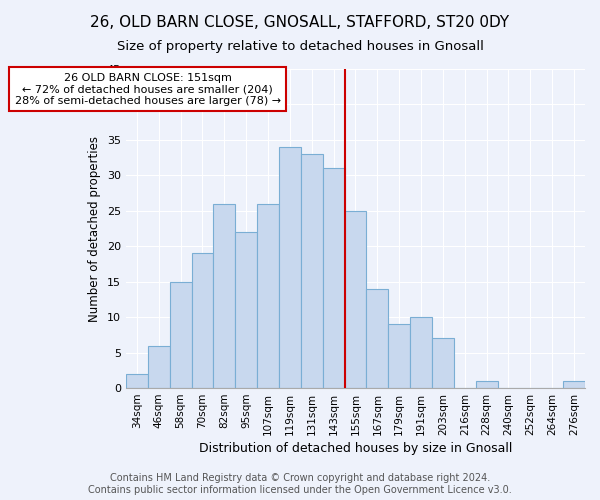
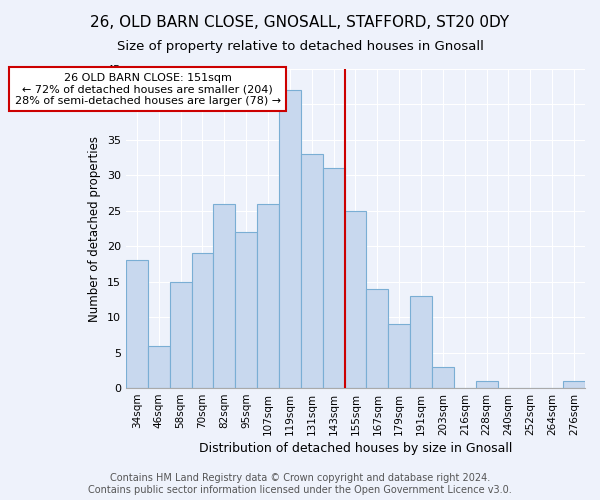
34sqm: 2 -> 18
119sqm: 34 -> 42
191sqm: 10 -> 13
203sqm: 7 -> 3
